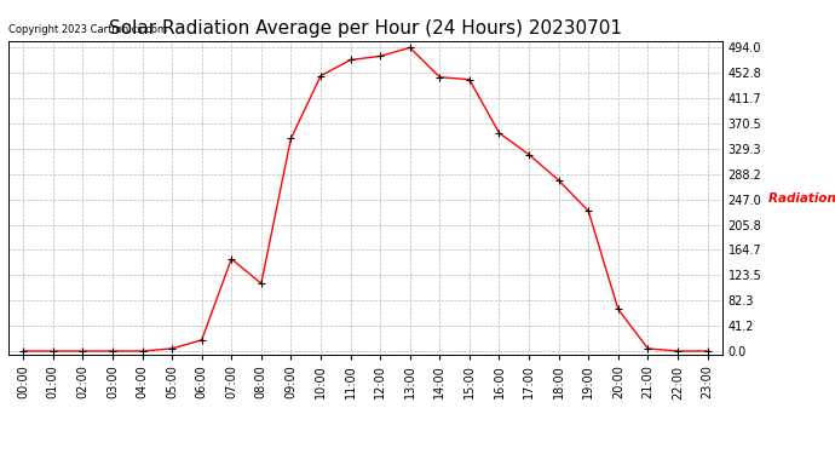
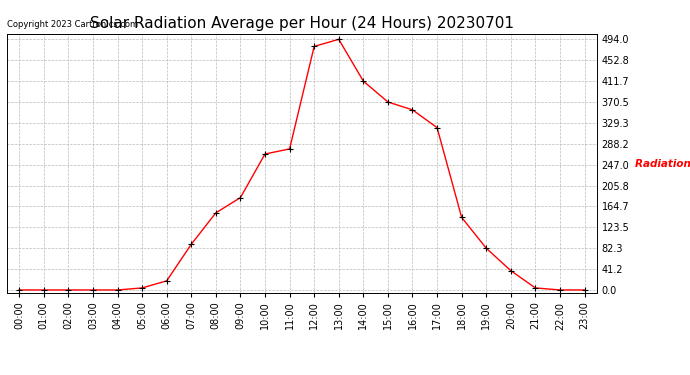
07:00: 150 -> 90
08:00: 110 -> 152
09:00: 346 -> 182
10:00: 448 -> 268
11:00: 474 -> 278
14:00: 446 -> 412
15:00: 442 -> 370
18:00: 278 -> 143
19:00: 228 -> 82
20:00: 68 -> 38
